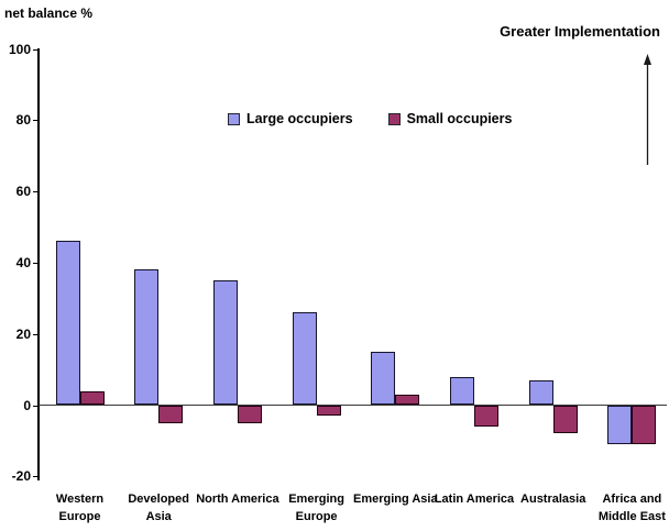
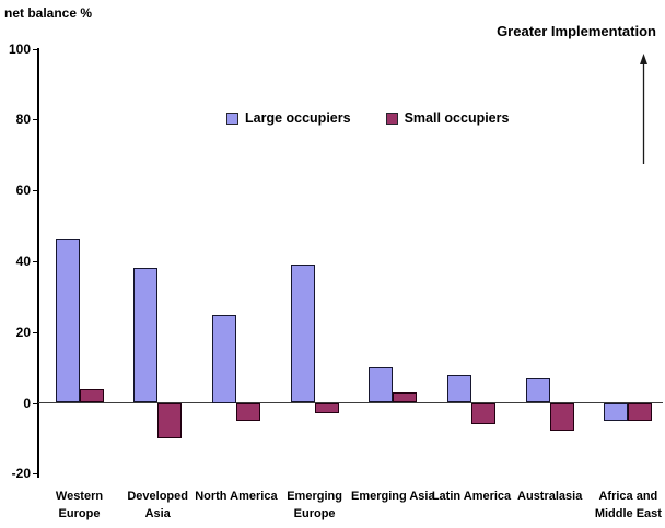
Small occupiers/Developed Asia: -5 -> -10
Large occupiers/North America: 35 -> 25
Large occupiers/Emerging Europe: 26 -> 39
Large occupiers/Emerging Asia: 15 -> 10
Large occupiers/Africa and Middle East: -11 -> -5
Small occupiers/Africa and Middle East: -11 -> -5
